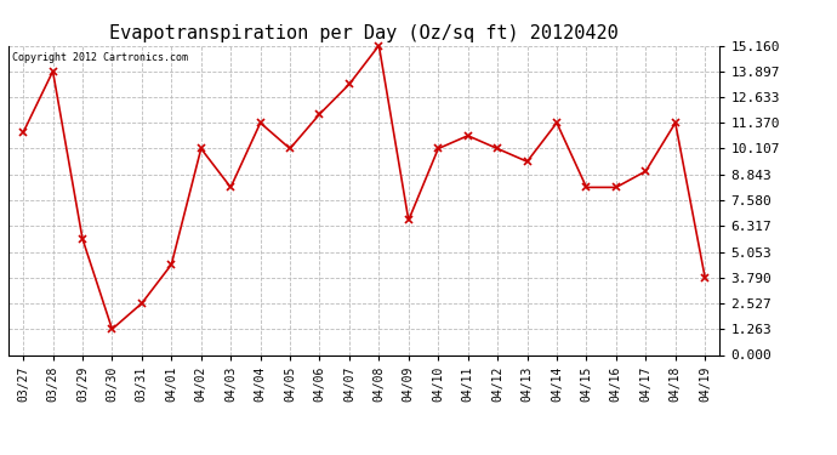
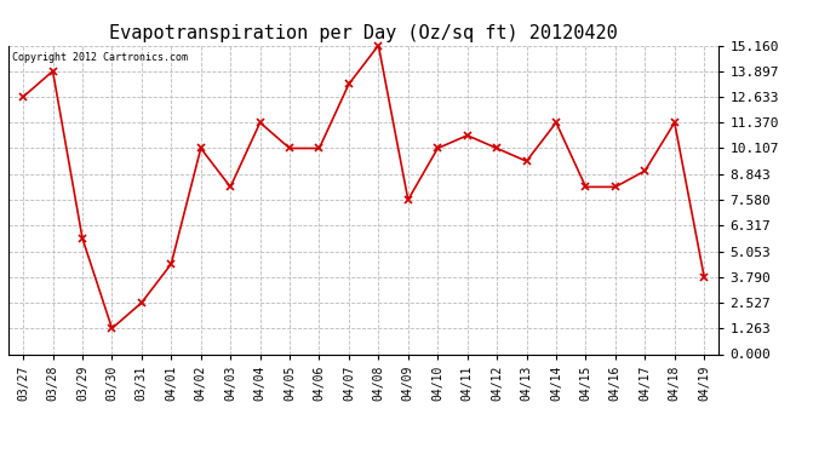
03/27: 10.9 -> 12.6
04/06: 11.8 -> 10.1
04/09: 6.6 -> 7.6
